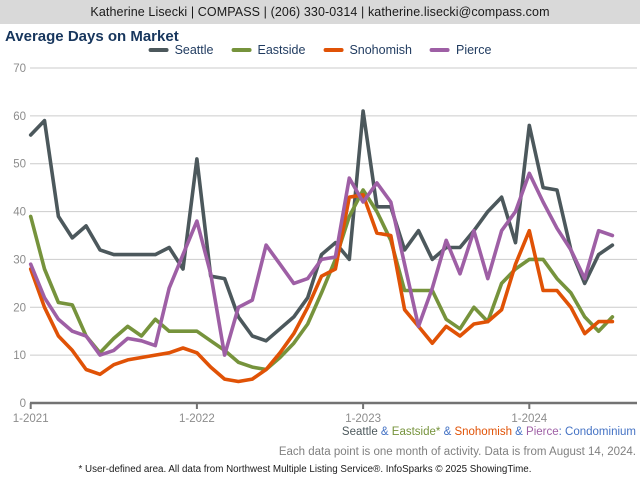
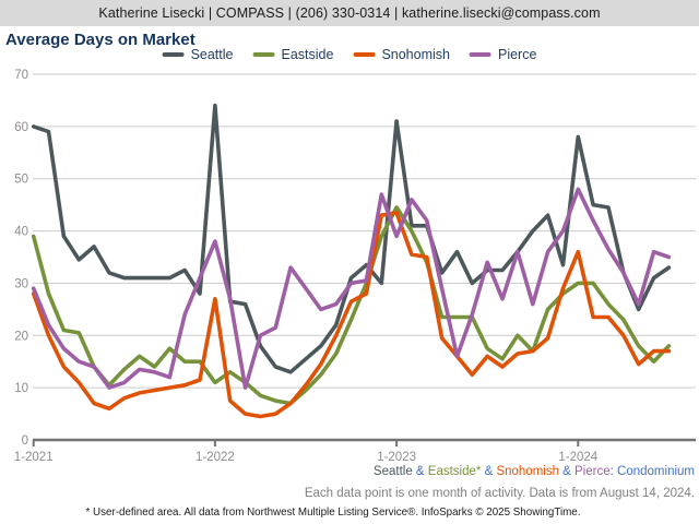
Seattle/1-2021: 56 -> 60
Seattle/1-2022: 51 -> 64
Eastside/1-2022: 15 -> 11
Snohomish/1-2022: 10 -> 27
Pierce/1-2023: 42 -> 39
